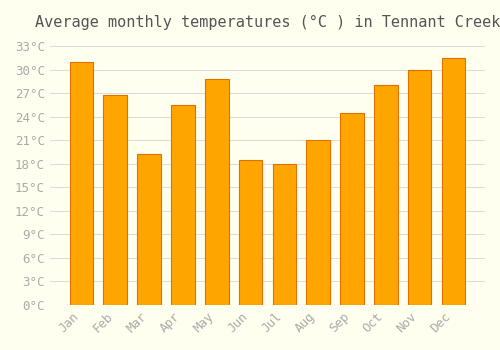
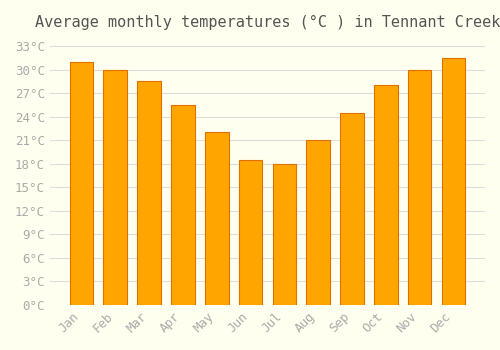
Feb: 26.8°C -> 30.0°C
Mar: 19.2°C -> 28.5°C
May: 28.8°C -> 22.0°C
